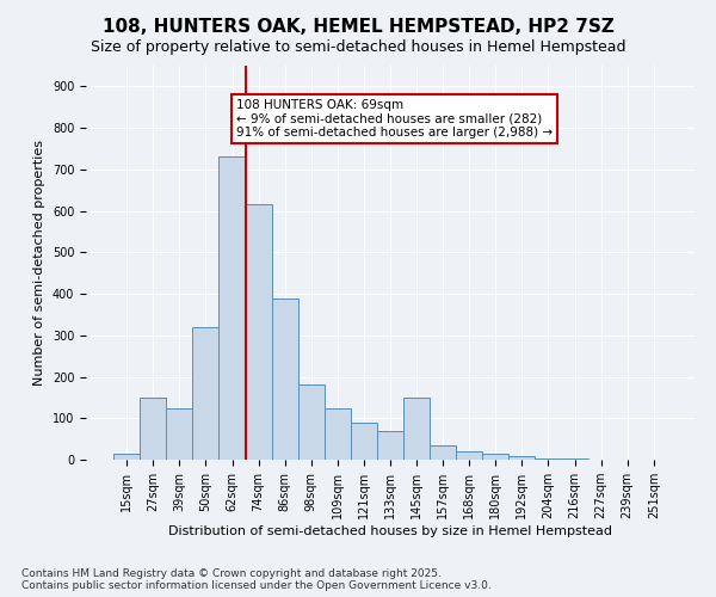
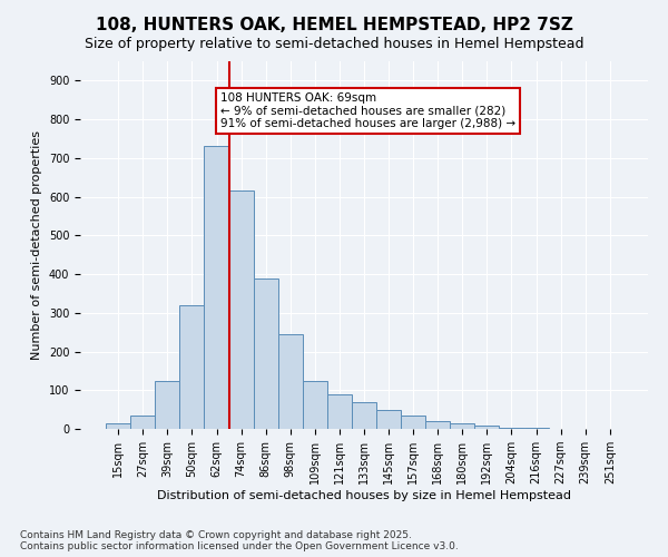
27sqm: 150 -> 35
98sqm: 180 -> 245
145sqm: 150 -> 50
